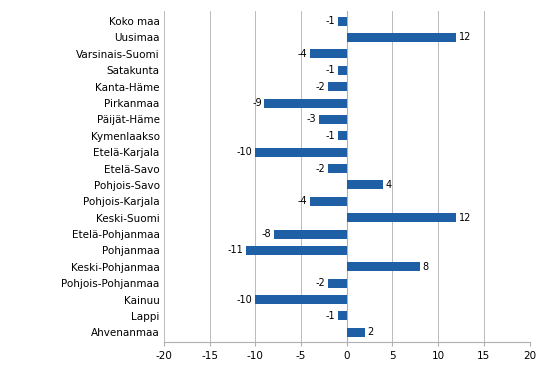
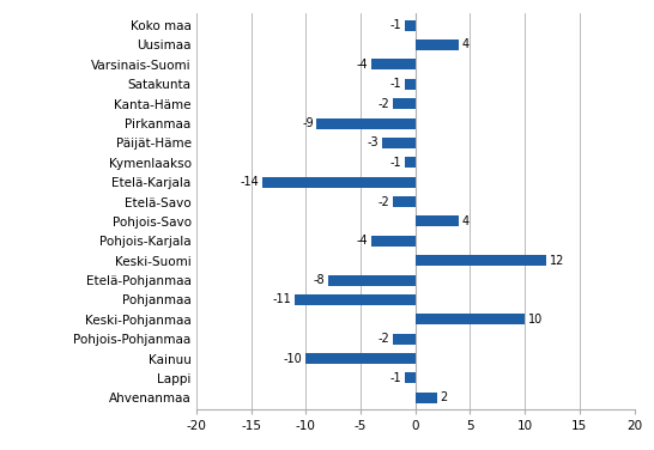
Uusimaa: 12 -> 4
Etelä-Karjala: -10 -> -14
Keski-Pohjanmaa: 8 -> 10
